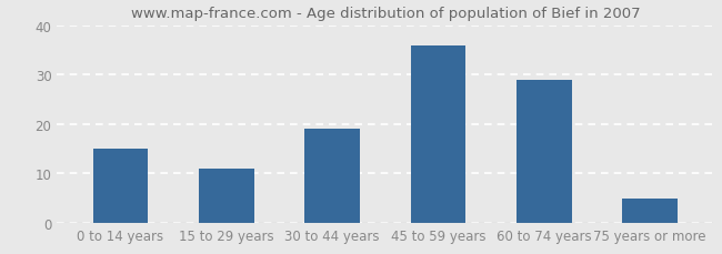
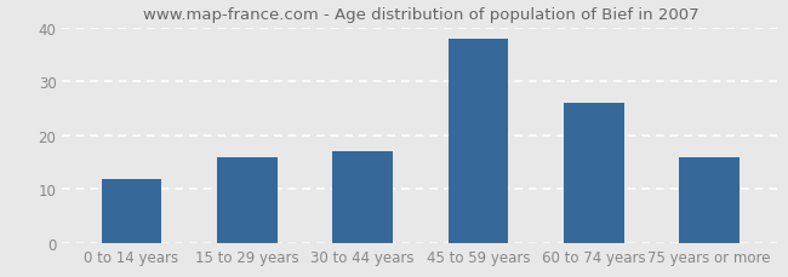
0 to 14 years: 15 -> 12
15 to 29 years: 11 -> 16
30 to 44 years: 19 -> 17
45 to 59 years: 36 -> 38
60 to 74 years: 29 -> 26
75 years or more: 5 -> 16
